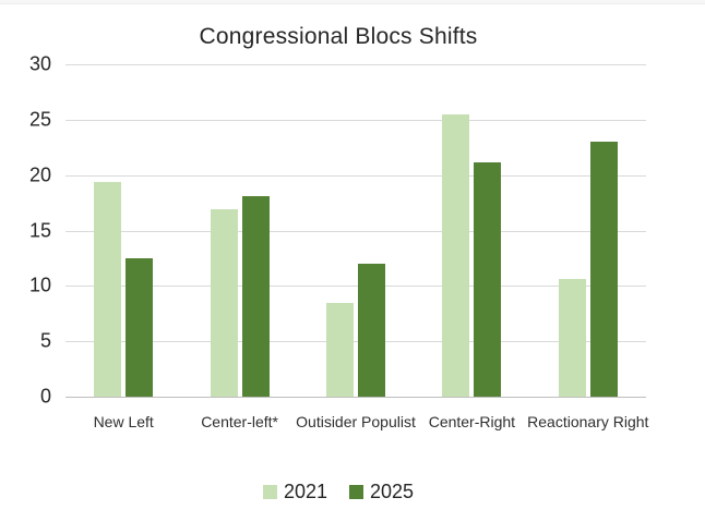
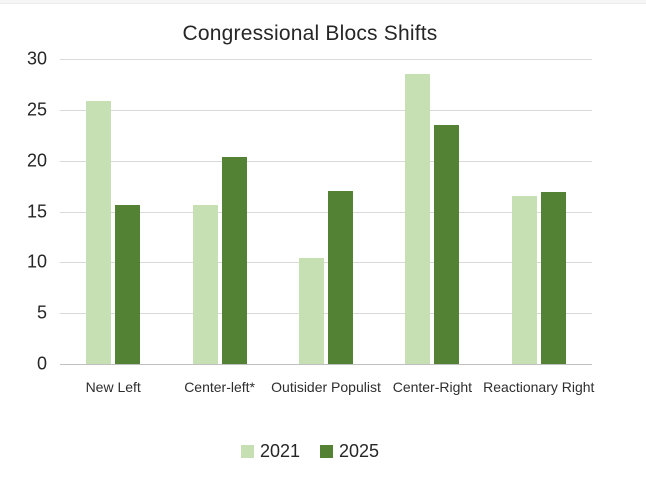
2021/New Left: 19.4 -> 25.9
2025/New Left: 12.5 -> 15.6
2021/Center-left*: 16.9 -> 15.6
2025/Center-left*: 18.1 -> 20.4
2021/Outisider Populist: 8.5 -> 10.4
2025/Outisider Populist: 12.0 -> 17.0
2021/Center-Right: 25.5 -> 28.5
2025/Center-Right: 21.1 -> 23.5
2021/Reactionary Right: 10.6 -> 16.5
2025/Reactionary Right: 23.0 -> 16.9
